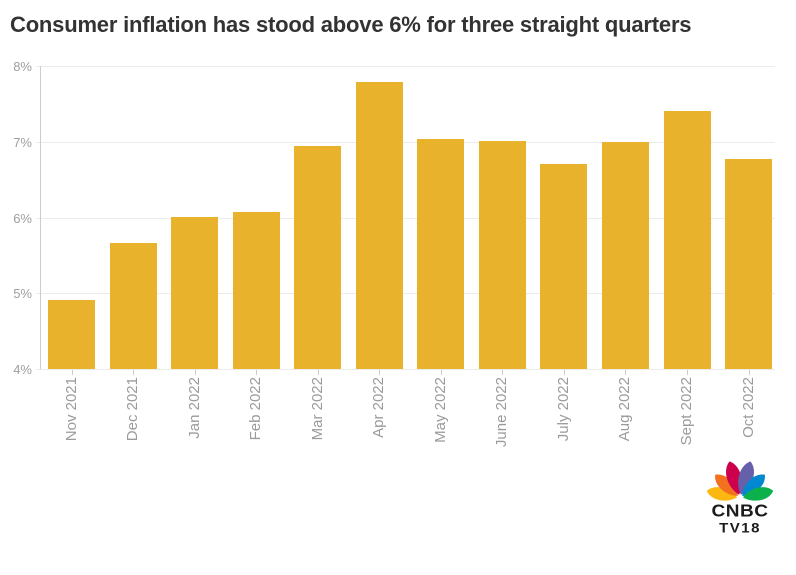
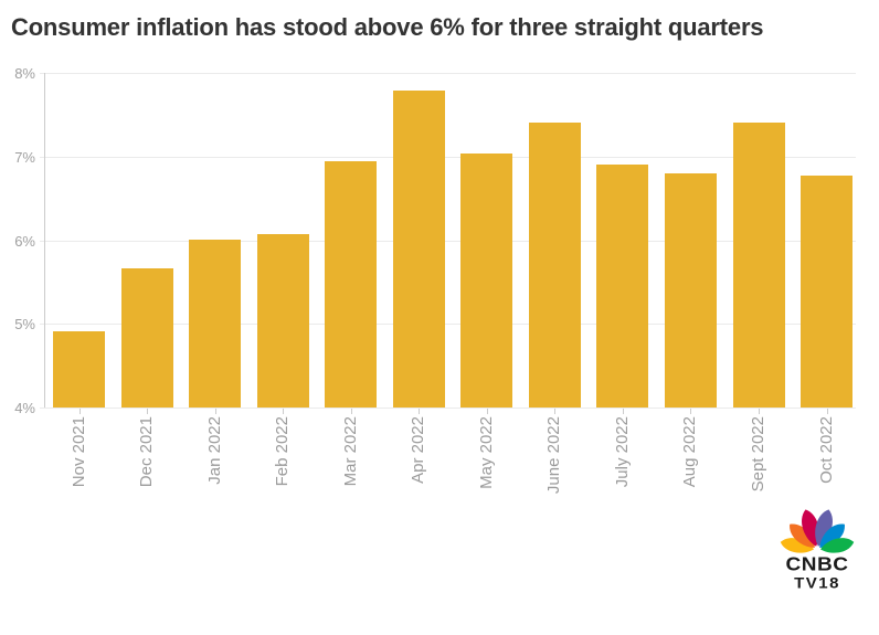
June 2022: 7.0% -> 7.4%
July 2022: 6.7% -> 6.9%
Aug 2022: 7.0% -> 6.8%
